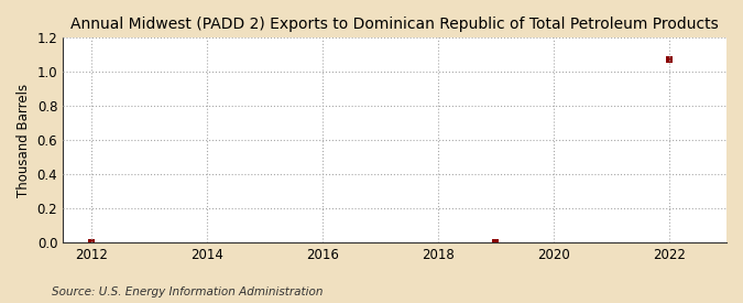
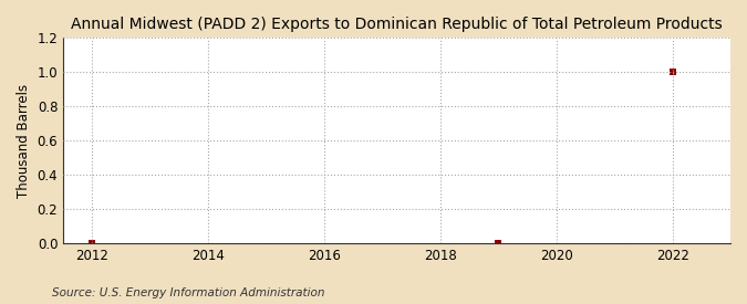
2022: 1.07 -> 1.00
